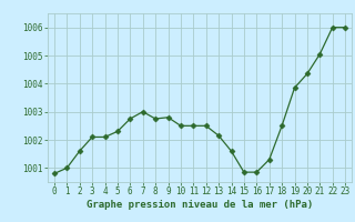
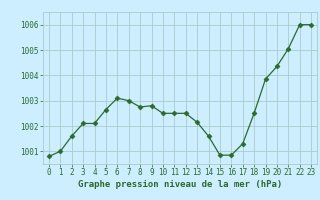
5: 1002.30 -> 1002.65
6: 1002.75 -> 1003.10
